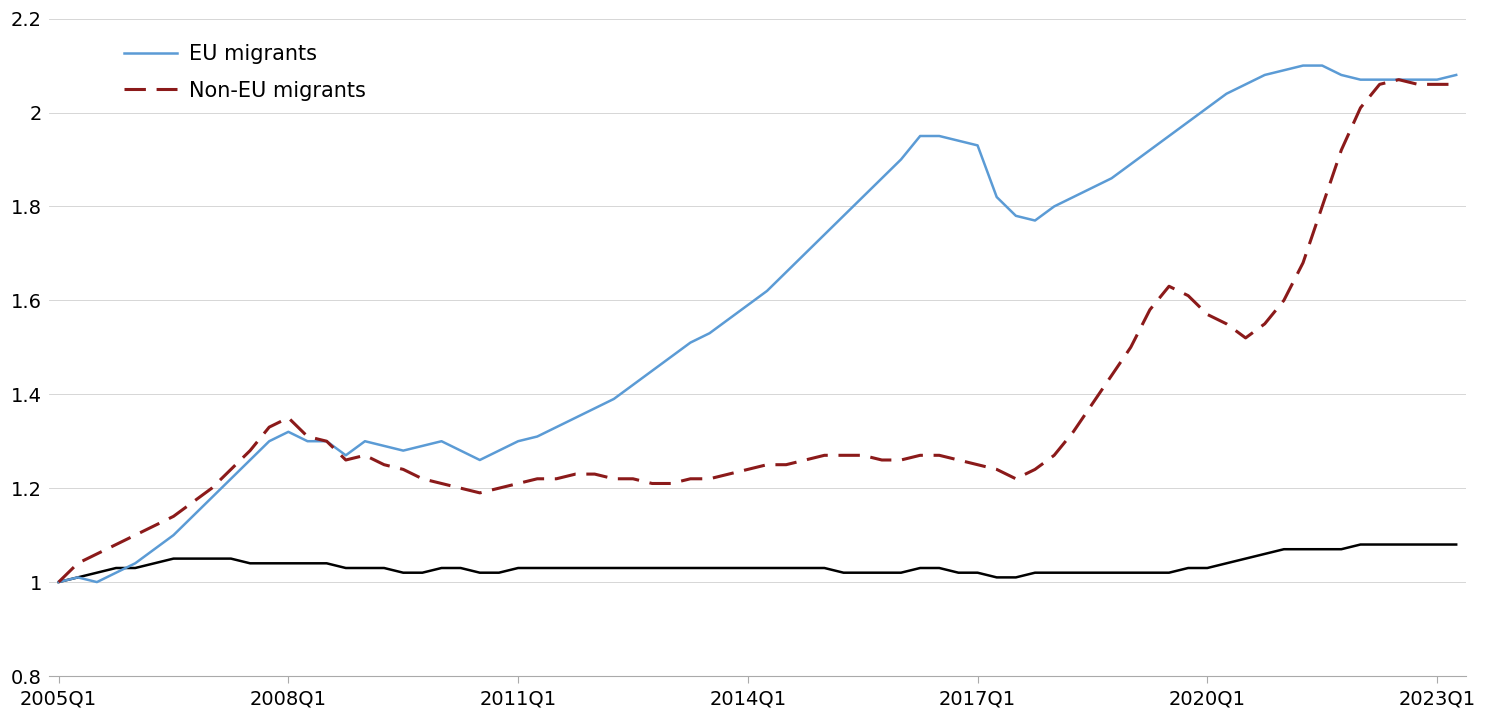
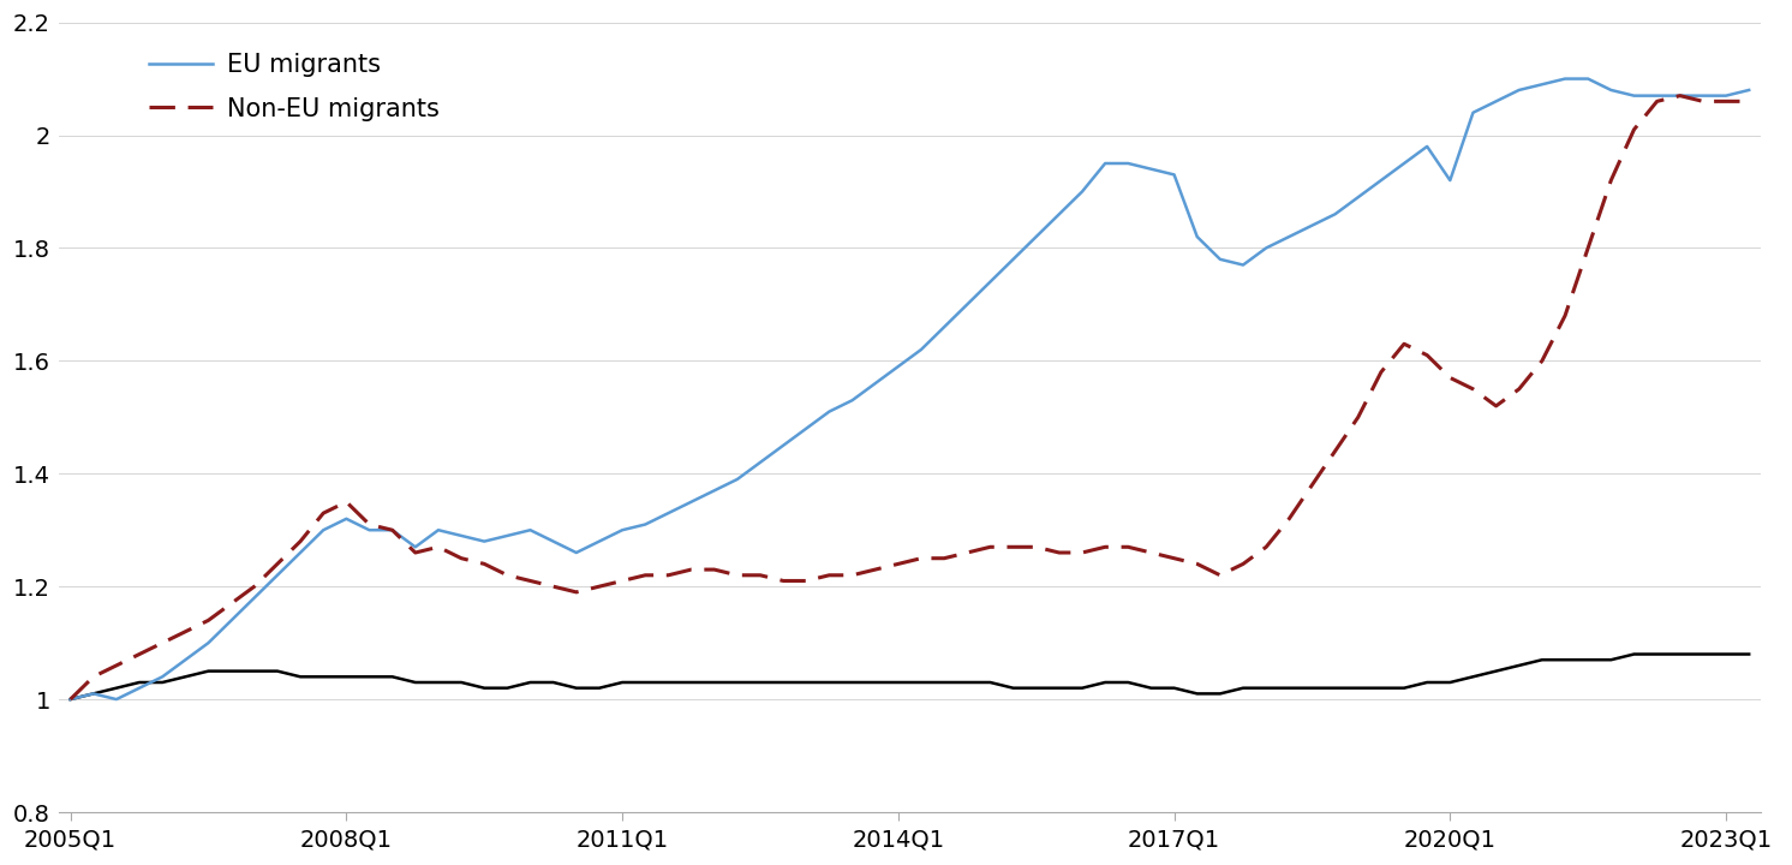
EU migrants/2020Q1: 2.01 -> 1.92
